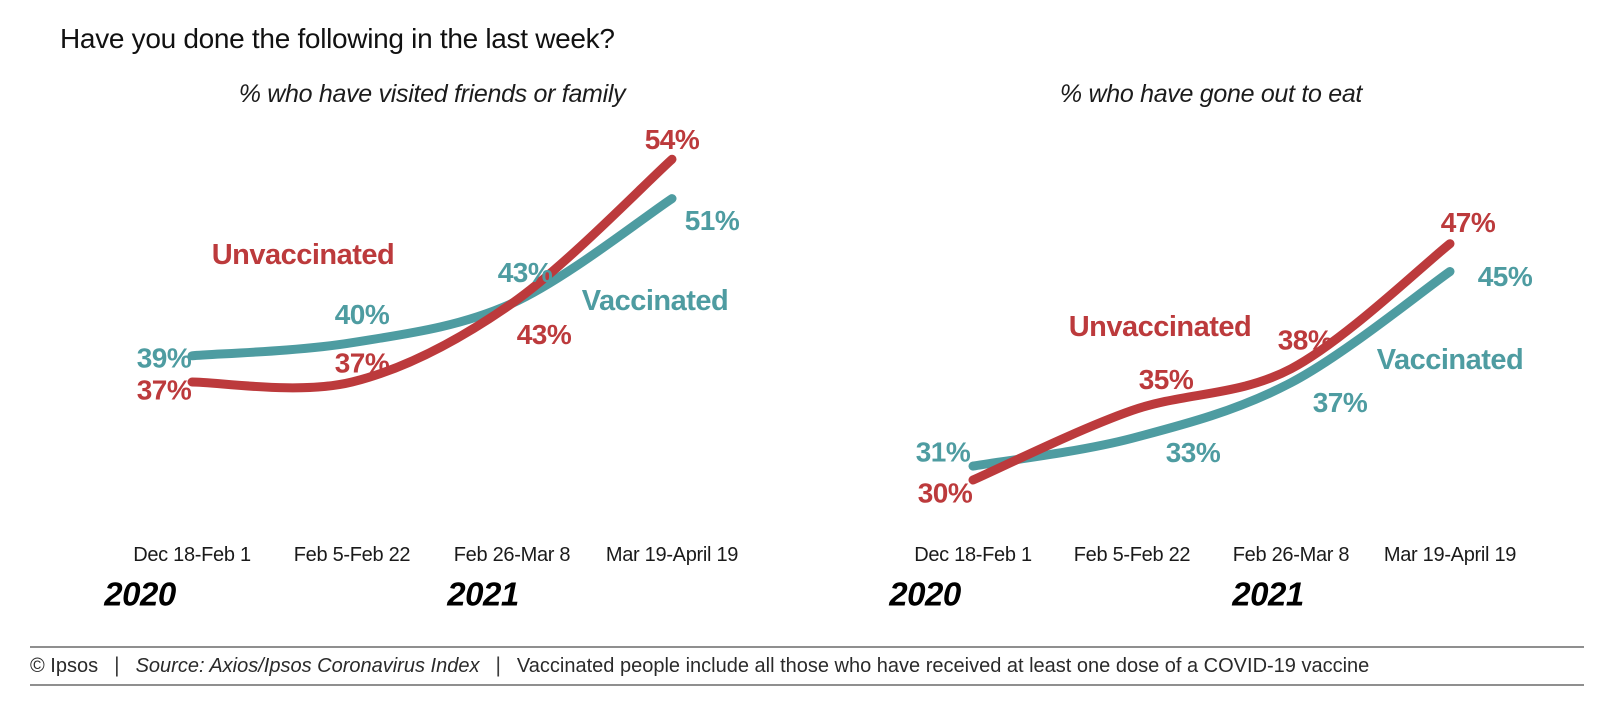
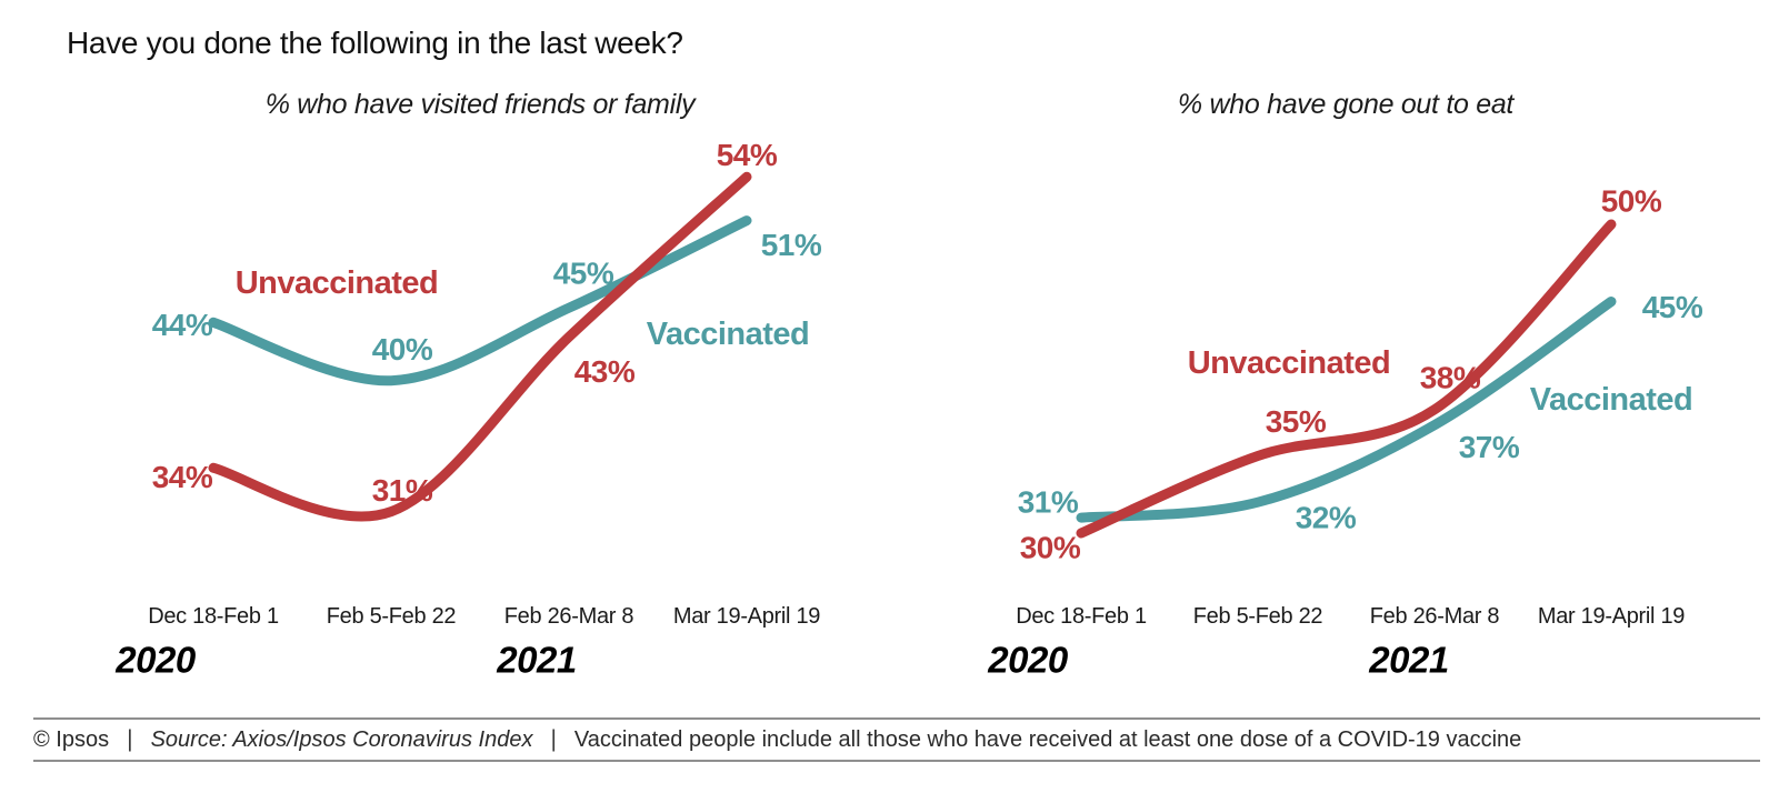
% who have visited friends or family/Vaccinated/Dec 18-Feb 1: 39% -> 44%
% who have visited friends or family/Unvaccinated/Dec 18-Feb 1: 37% -> 34%
% who have visited friends or family/Unvaccinated/Feb 5-Feb 22: 37% -> 31%
% who have visited friends or family/Vaccinated/Feb 26-Mar 8: 43% -> 45%
% who have gone out to eat/Vaccinated/Feb 5-Feb 22: 33% -> 32%
% who have gone out to eat/Unvaccinated/Mar 19-April 19: 47% -> 50%
